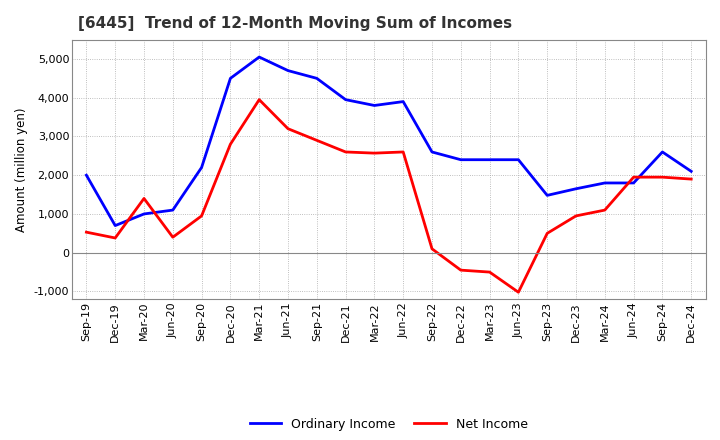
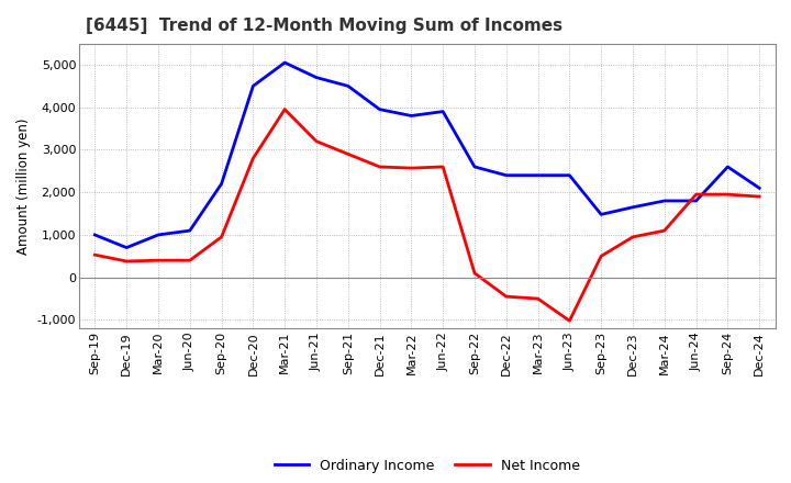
Ordinary Income/Sep-19: 2,000 -> 1,000
Net Income/Mar-20: 1,400 -> 400
